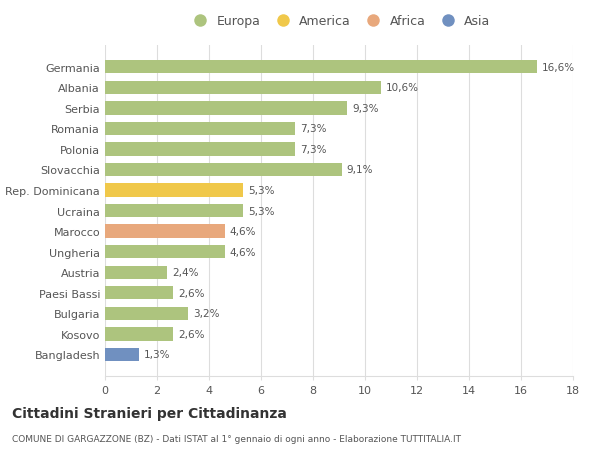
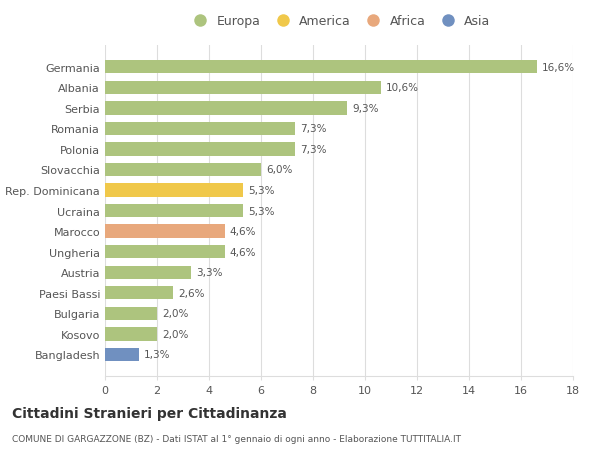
Slovacchia: 9,1% -> 6,0%
Austria: 2,4% -> 3,3%
Bulgaria: 3,2% -> 2,0%
Kosovo: 2,6% -> 2,0%
